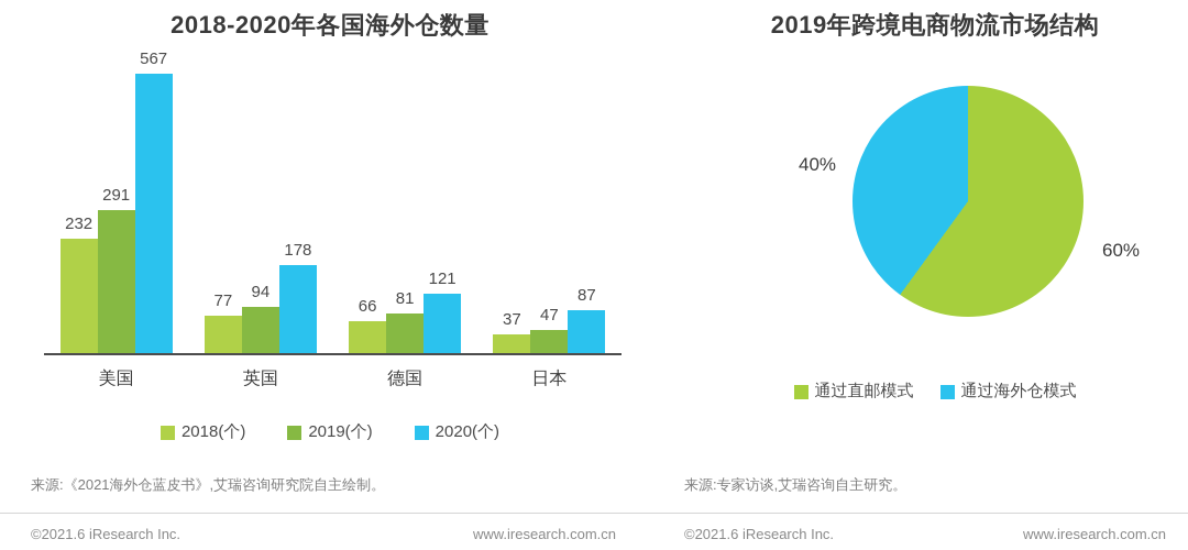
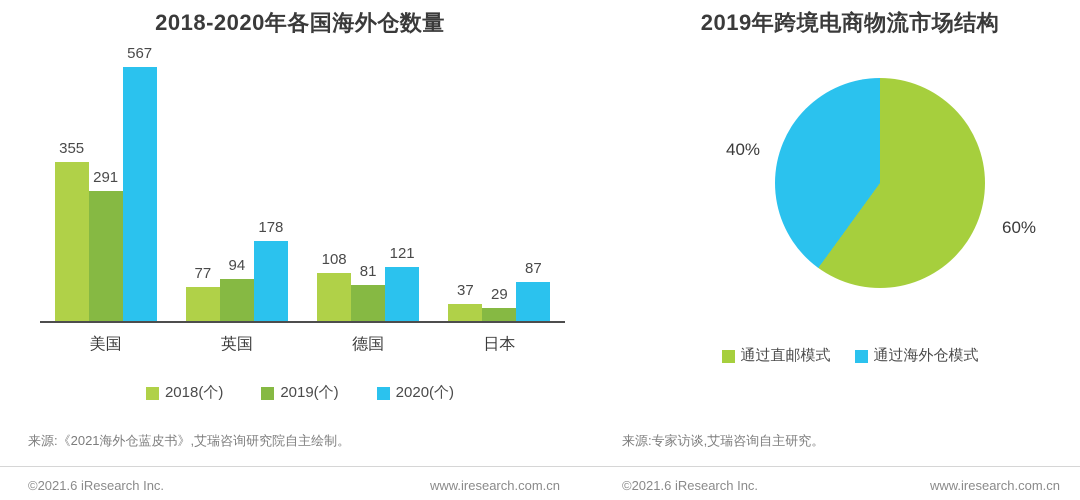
2018-2020年各国海外仓数量/2018(个)/美国: 232 -> 355
2018-2020年各国海外仓数量/2018(个)/德国: 66 -> 108
2018-2020年各国海外仓数量/2019(个)/日本: 47 -> 29
